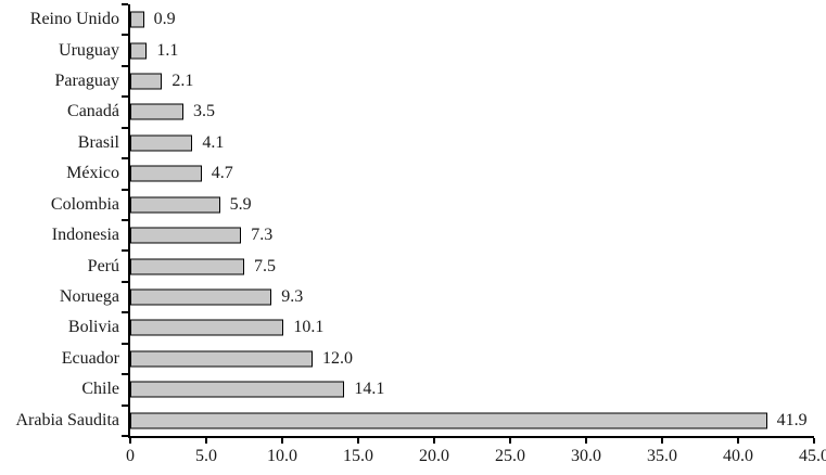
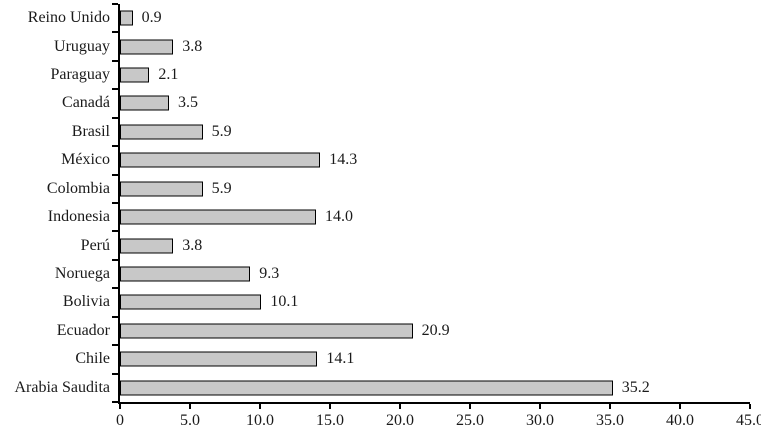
Uruguay: 1.1 -> 3.8
Brasil: 4.1 -> 5.9
México: 4.7 -> 14.3
Indonesia: 7.3 -> 14.0
Perú: 7.5 -> 3.8
Ecuador: 12.0 -> 20.9
Arabia Saudita: 41.9 -> 35.2
